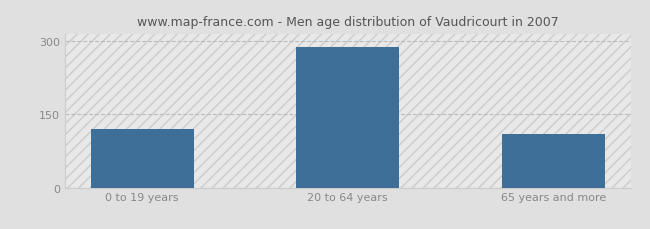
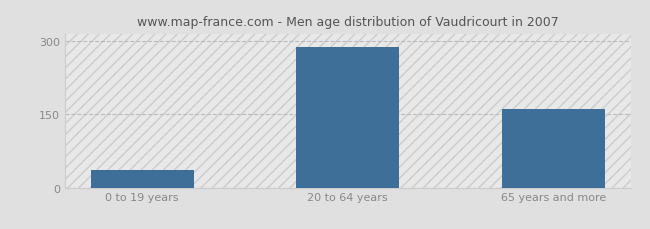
0 to 19 years: 120 -> 35
65 years and more: 110 -> 160
